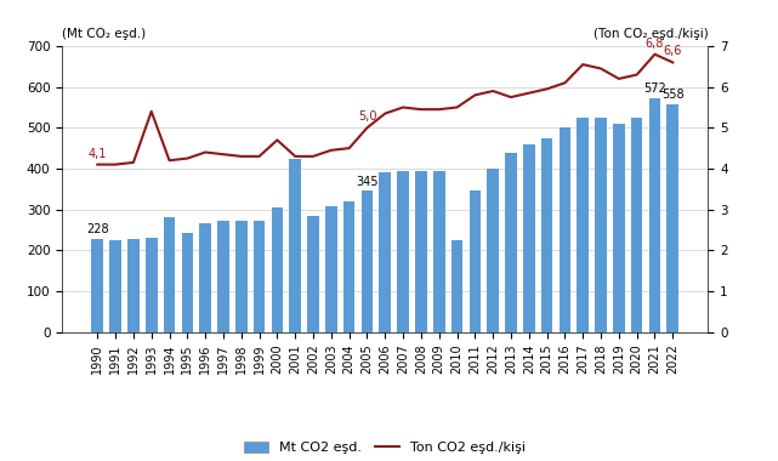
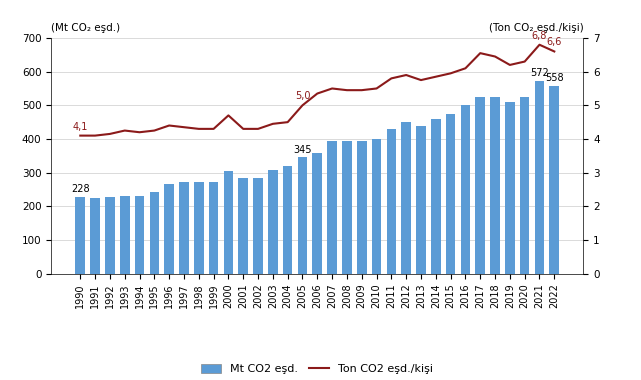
Ton CO2 eşd./kişi/1993: 5.40 -> 4.25
Mt CO2 eşd./1994: 280 -> 232
Mt CO2 eşd./2001: 425 -> 285
Mt CO2 eşd./2006: 390 -> 358
Mt CO2 eşd./2010: 225 -> 400
Mt CO2 eşd./2011: 345 -> 430
Mt CO2 eşd./2012: 400 -> 450
